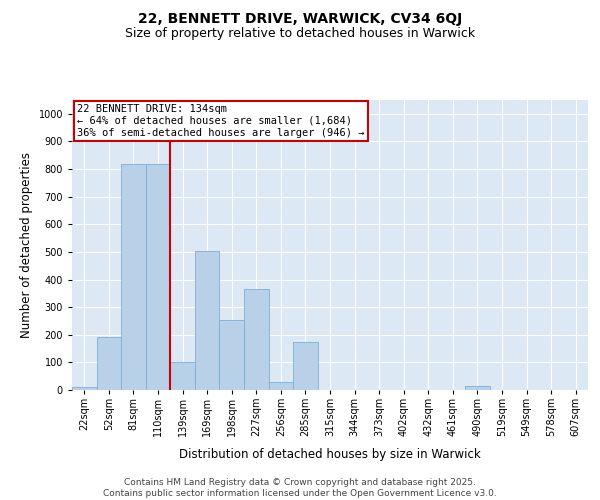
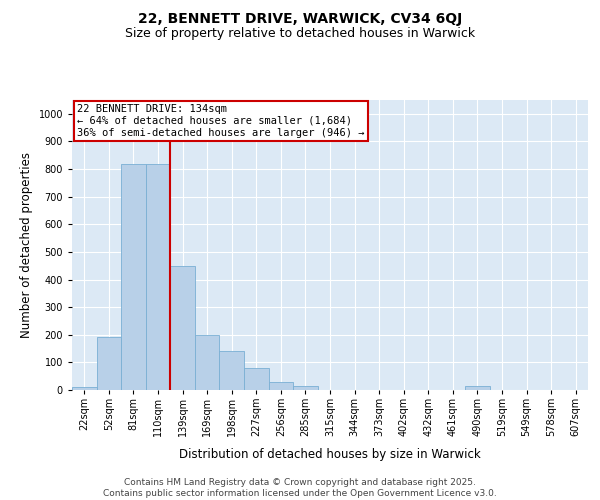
139sqm: 100 -> 450
169sqm: 505 -> 200
198sqm: 255 -> 140
227sqm: 365 -> 80
285sqm: 175 -> 15
